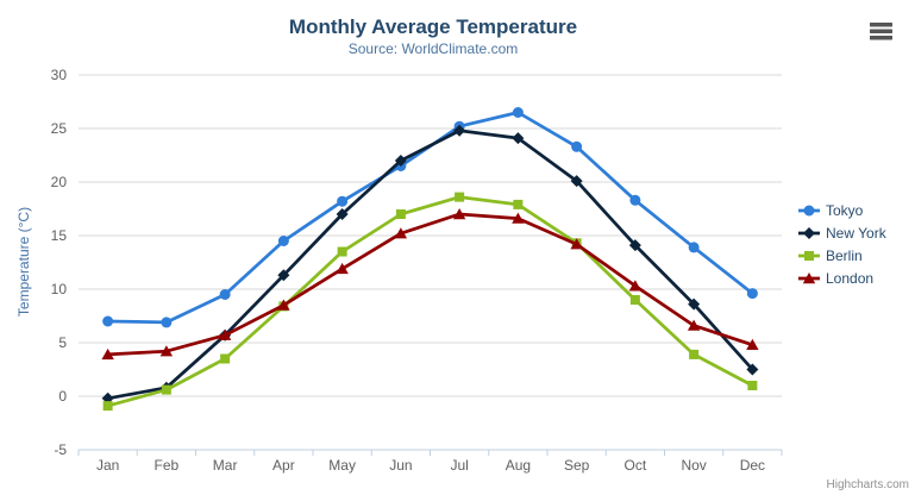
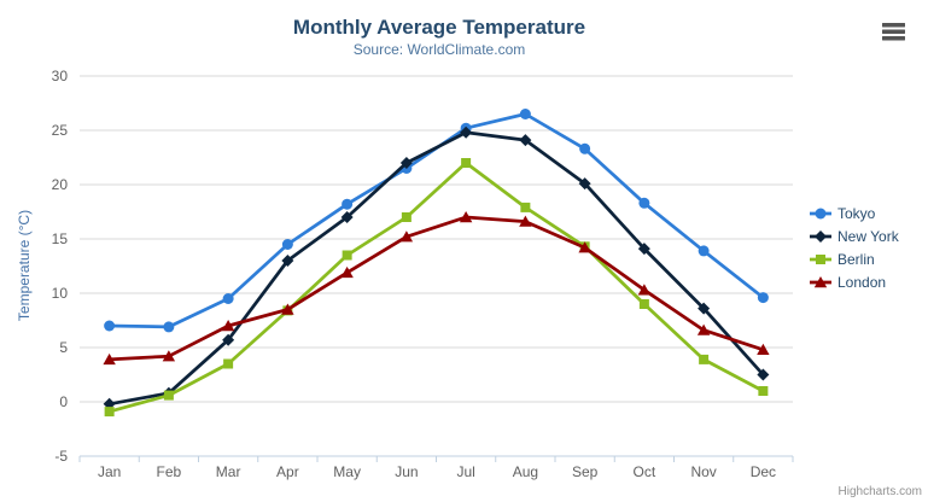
London/Mar: 6 -> 7
New York/Apr: 11 -> 13
Berlin/Jul: 19 -> 22
